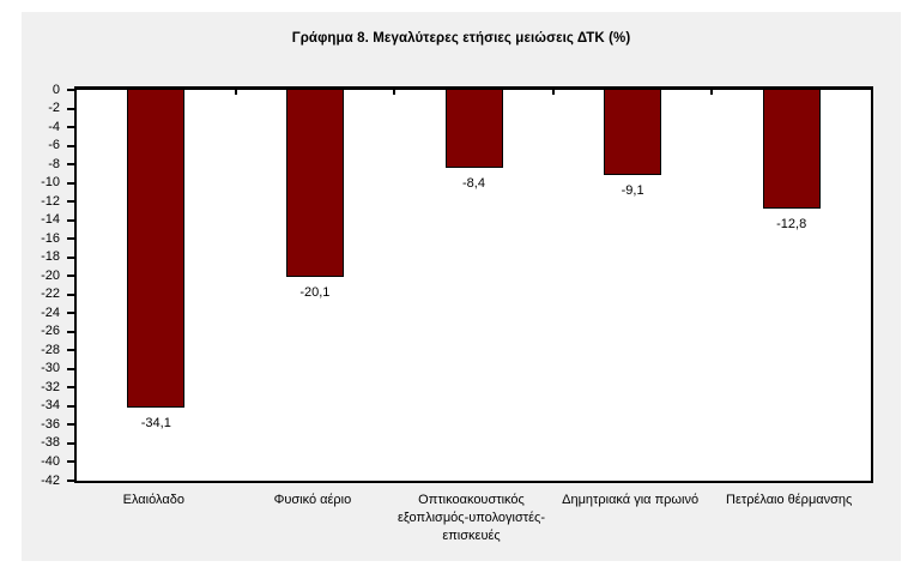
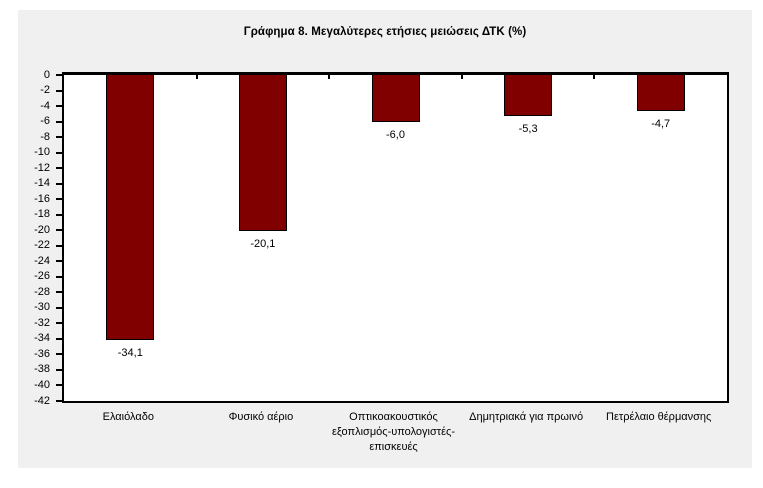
Οπτικοακουστικός εξοπλισμός-υπολογιστές-επισκευές: -8,4 -> -6,0
Δημητριακά για πρωινό: -9,1 -> -5,3
Πετρέλαιο θέρμανσης: -12,8 -> -4,7
